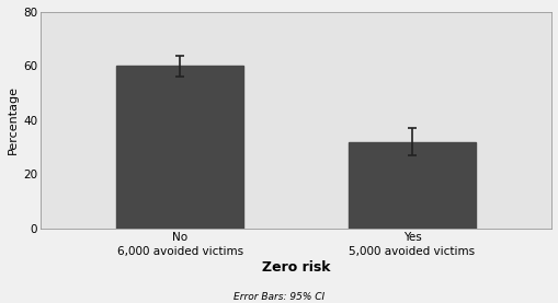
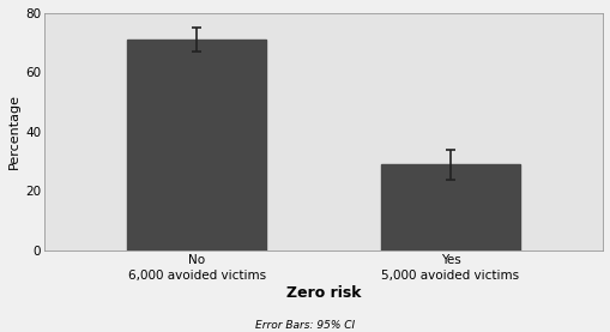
No 6,000 avoided victims: 60 -> 71
Yes 5,000 avoided victims: 32 -> 29
